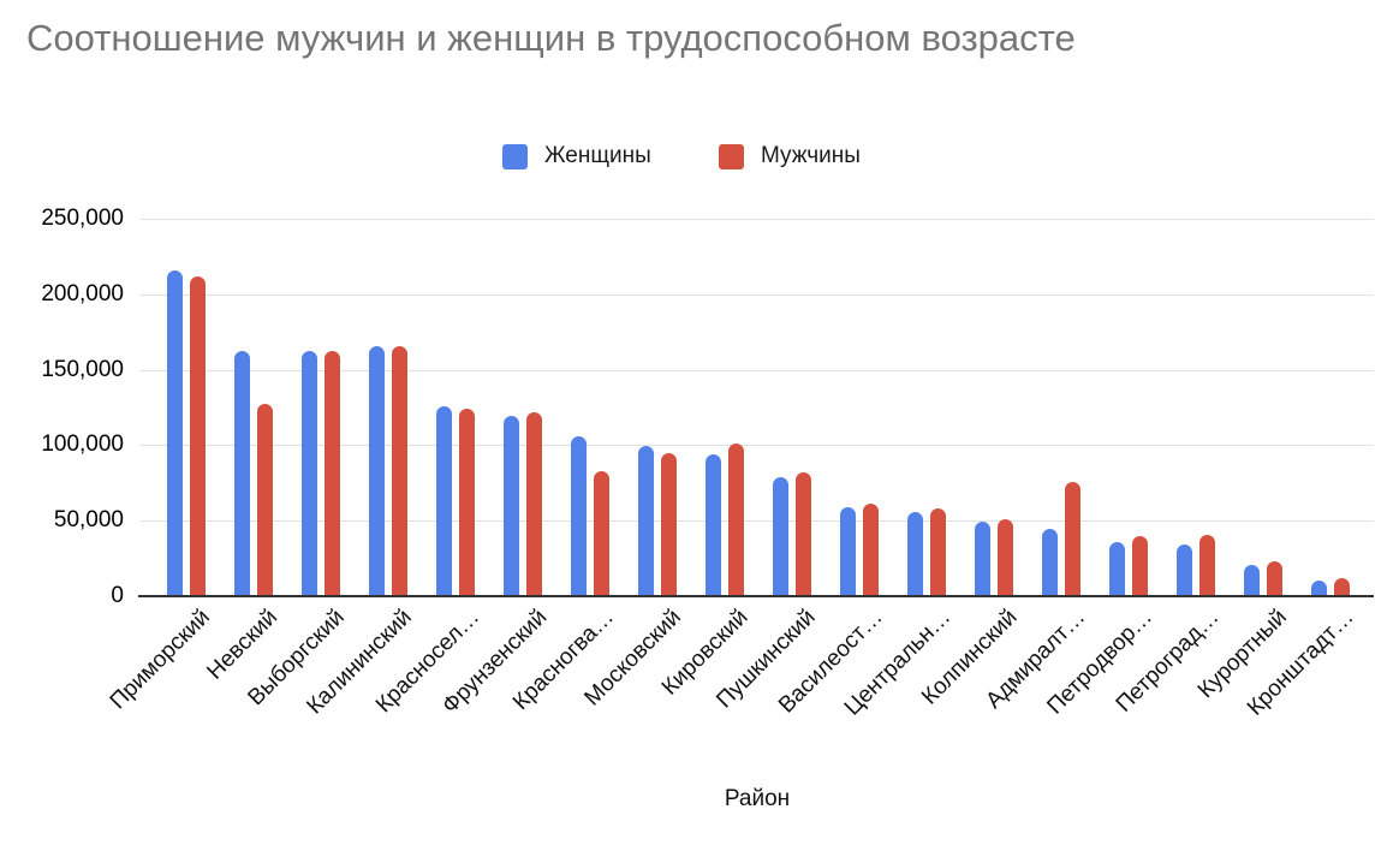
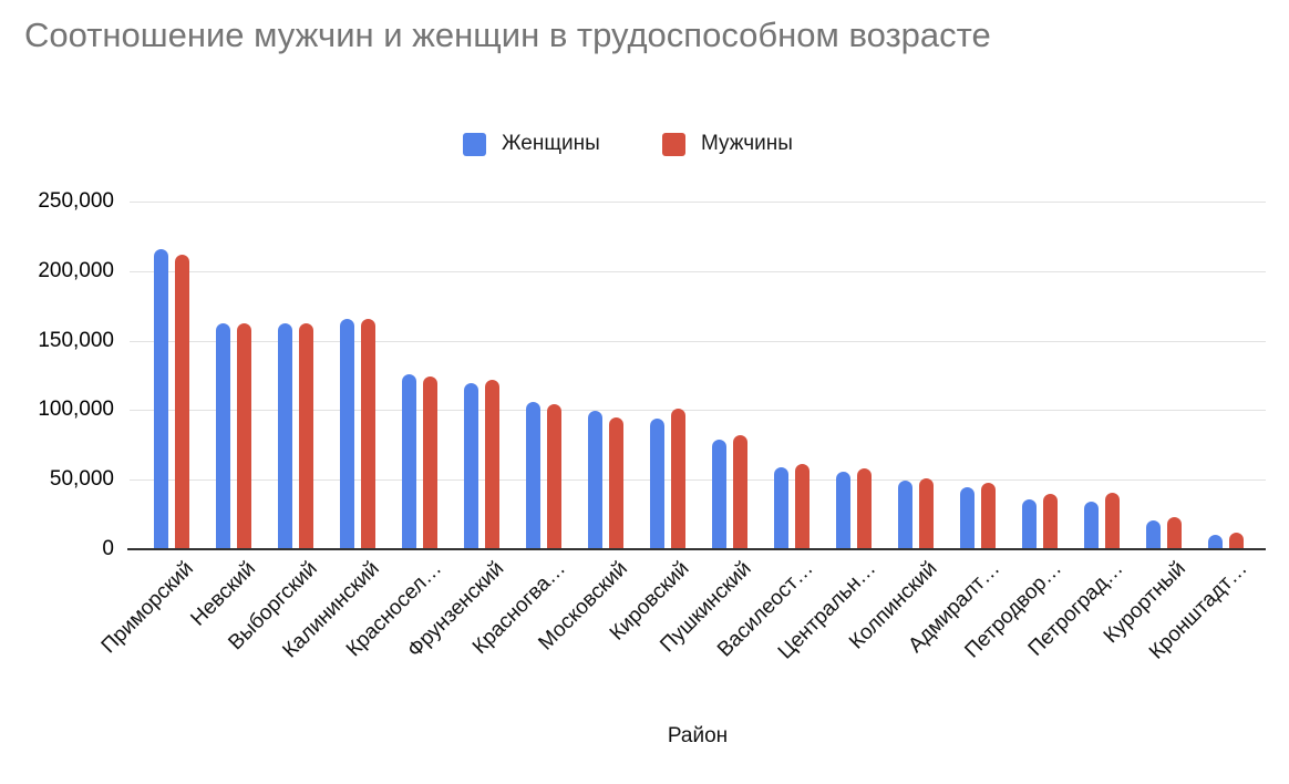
Мужчины/Невский: 127000 -> 162000
Мужчины/Красногва…: 83000 -> 104000
Мужчины/Адмиралт…: 76000 -> 48000
